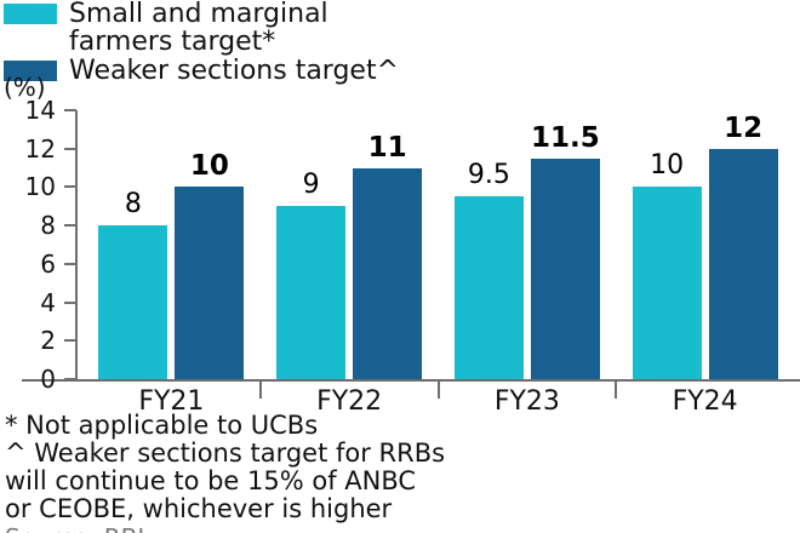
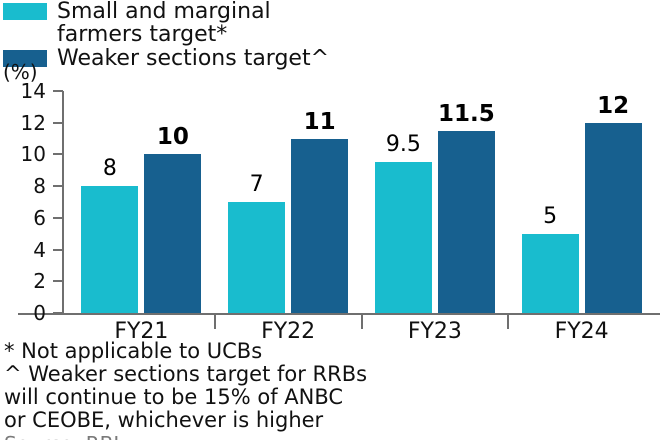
Small and marginal farmers target*/FY22: 9 -> 7
Small and marginal farmers target*/FY24: 10 -> 5
